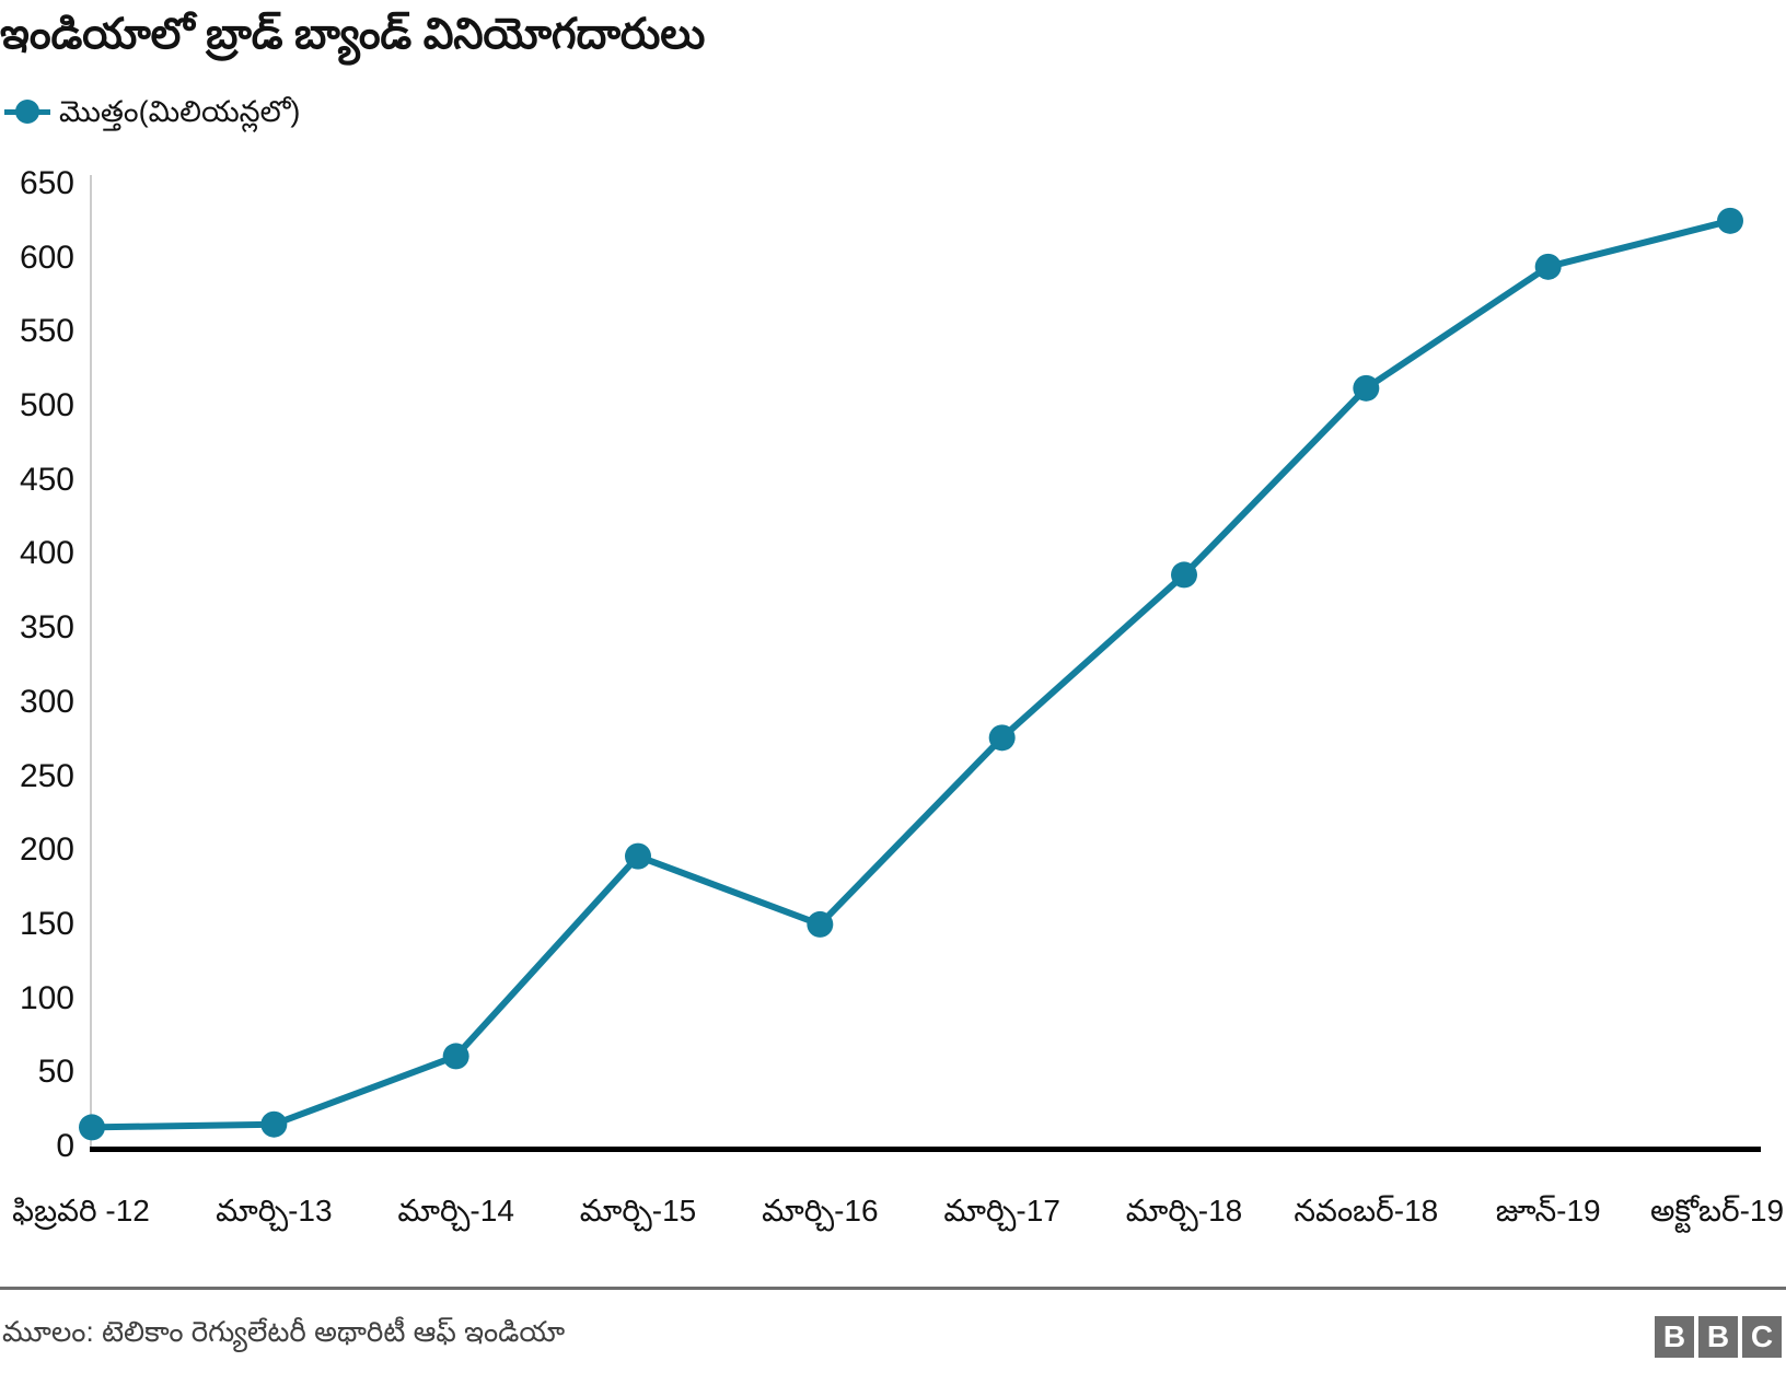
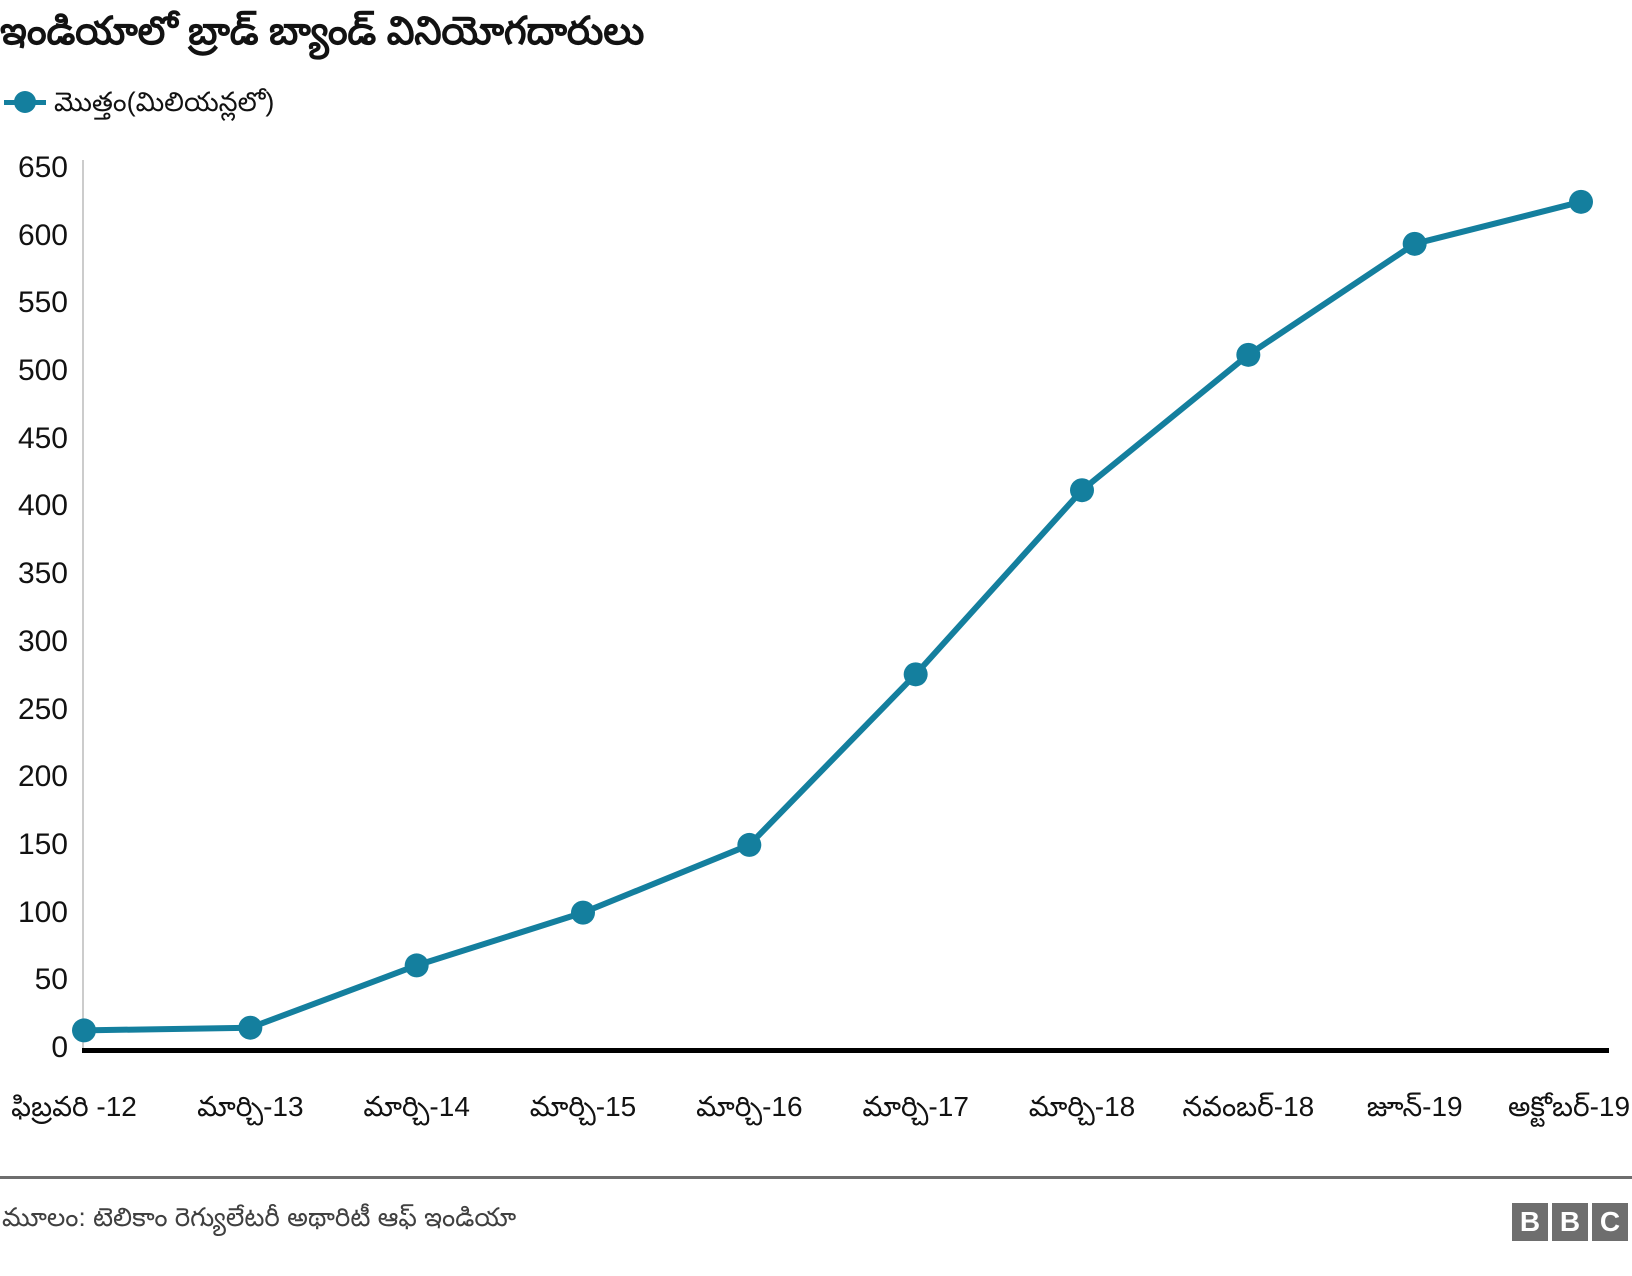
మార్చి-15: 196 -> 100
మార్చి-18: 386 -> 412
